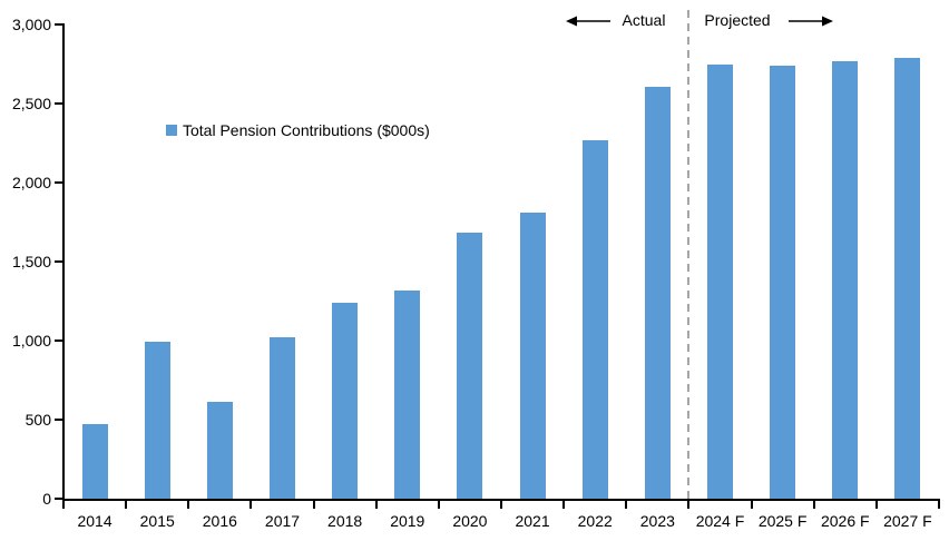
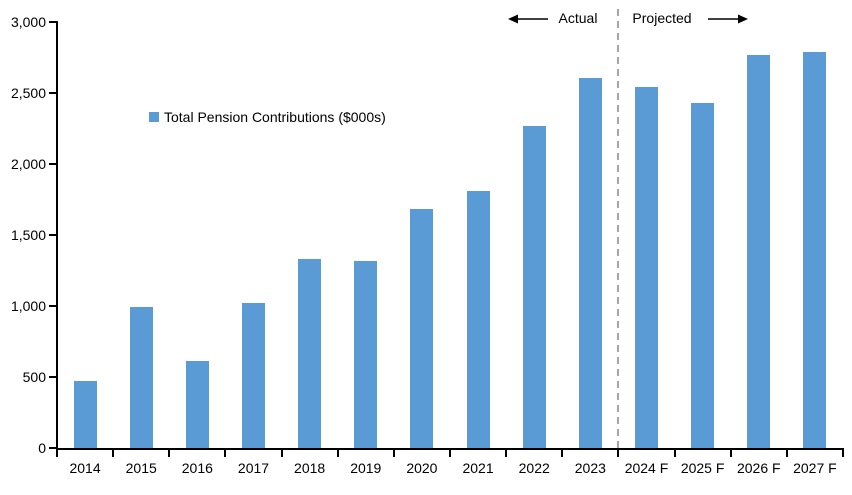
2018: 1240 -> 1330
2024 F: 2750 -> 2540
2025 F: 2740 -> 2430
